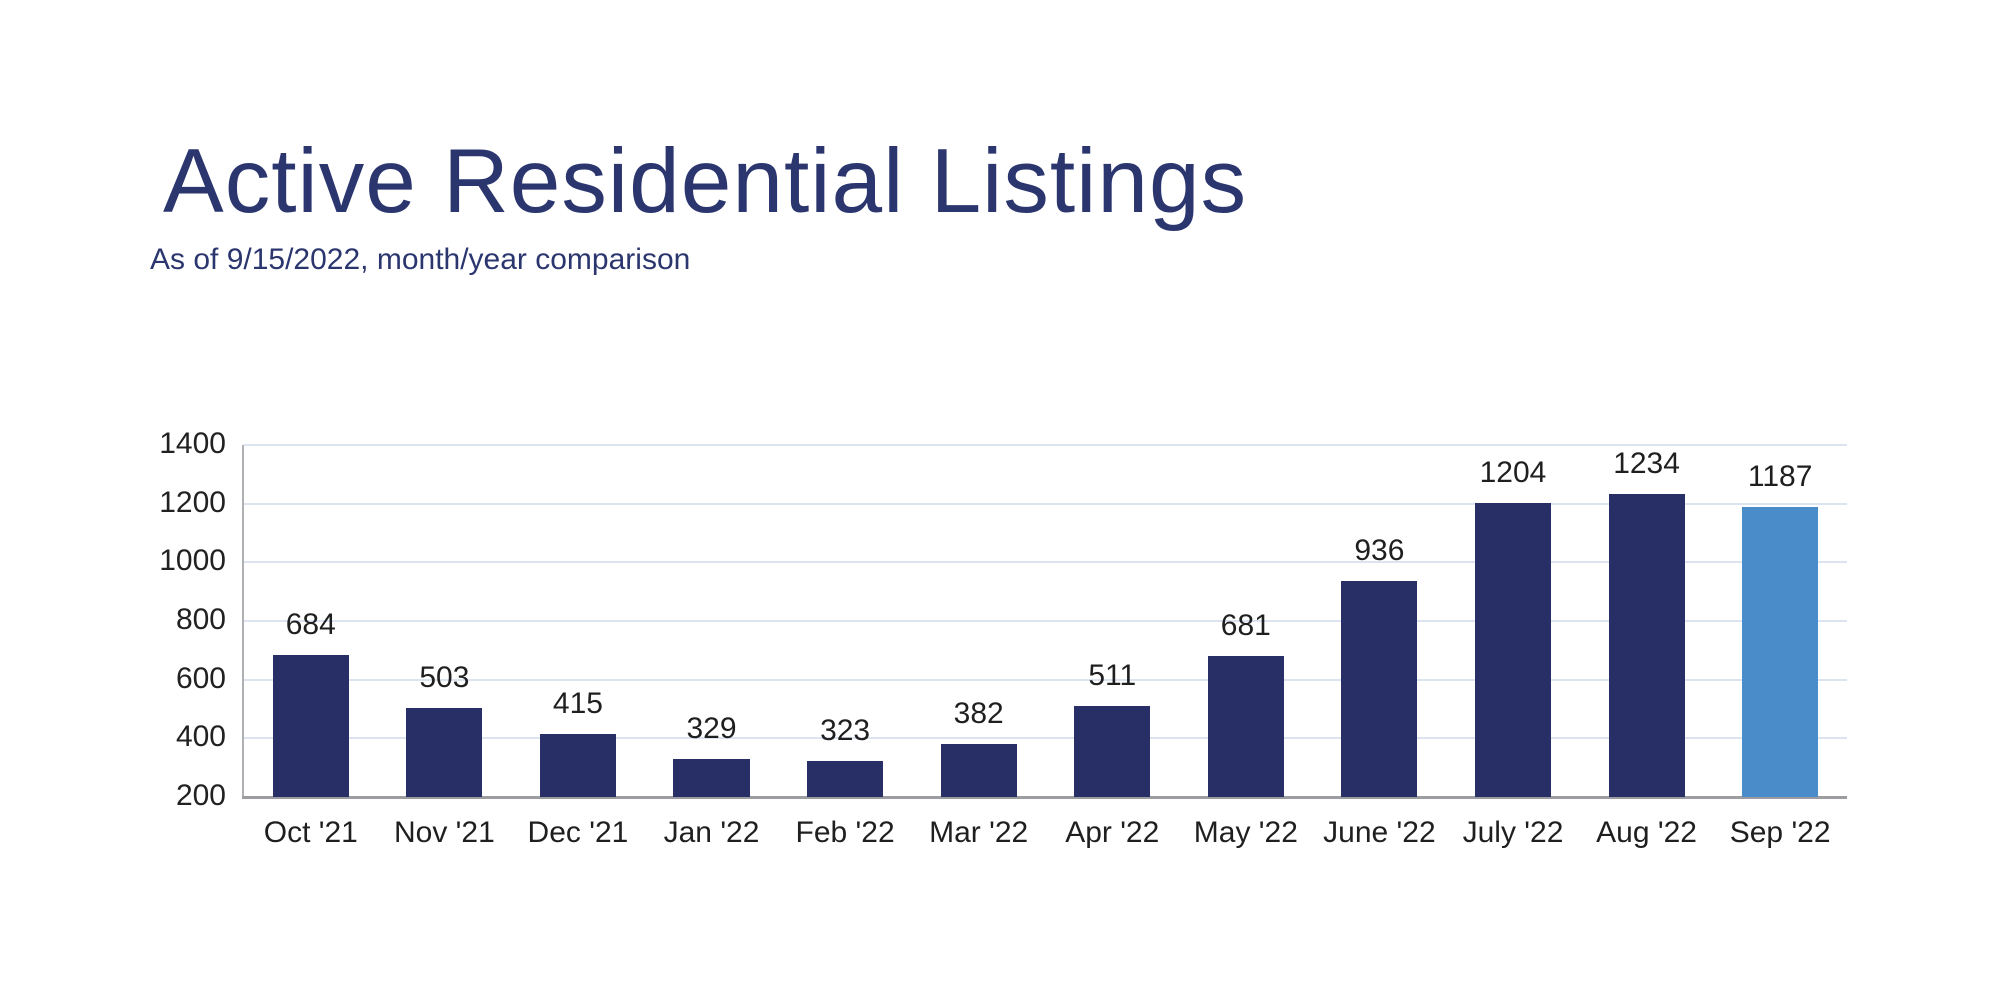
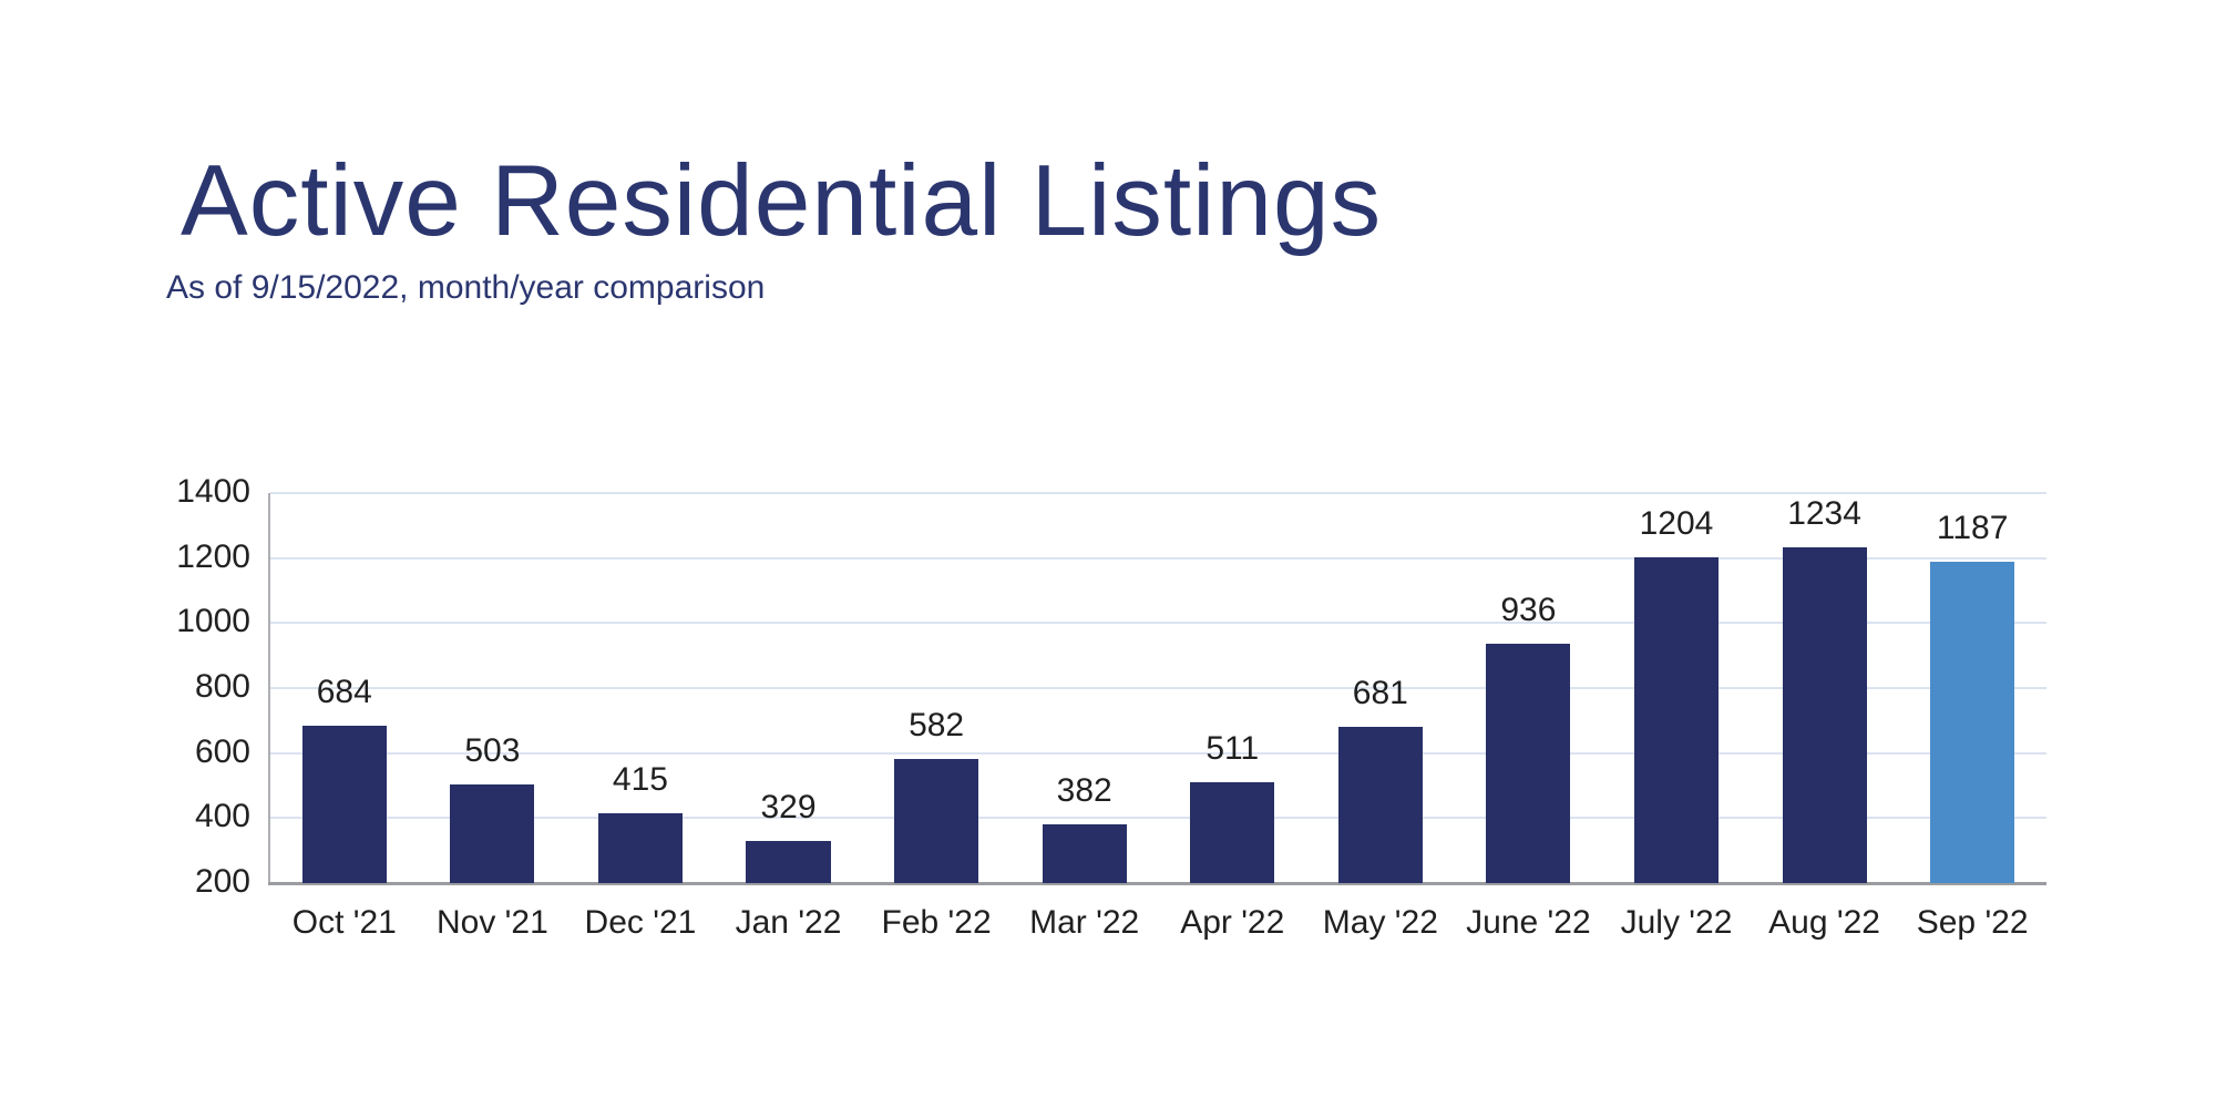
Feb '22: 323 -> 582
